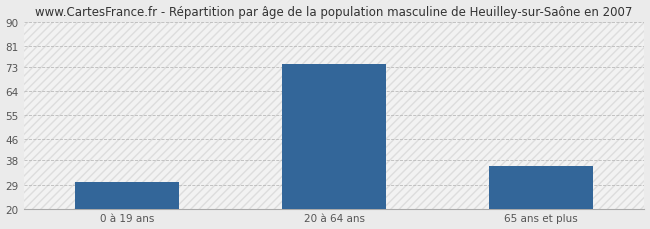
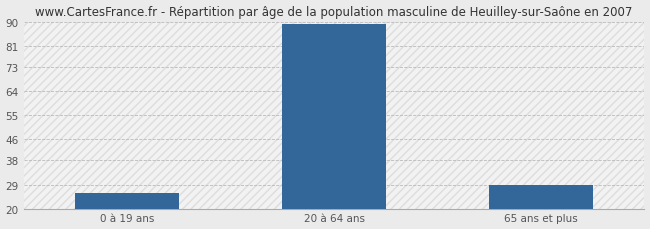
0 à 19 ans: 30 -> 26
20 à 64 ans: 74 -> 89
65 ans et plus: 36 -> 29
